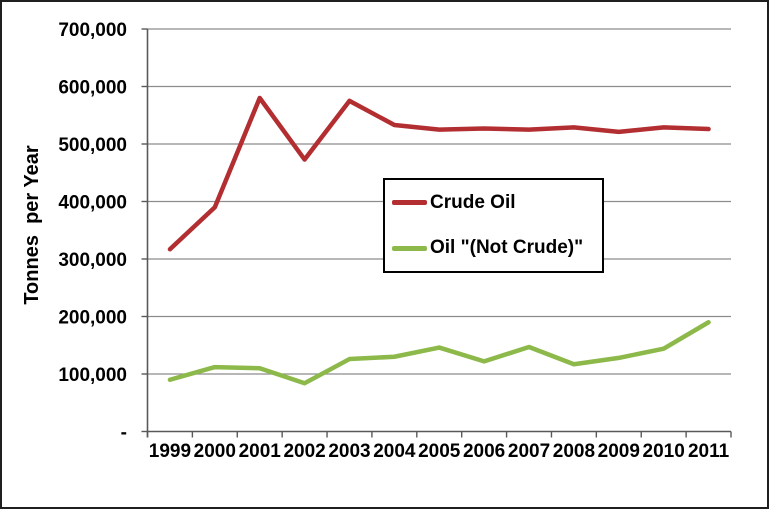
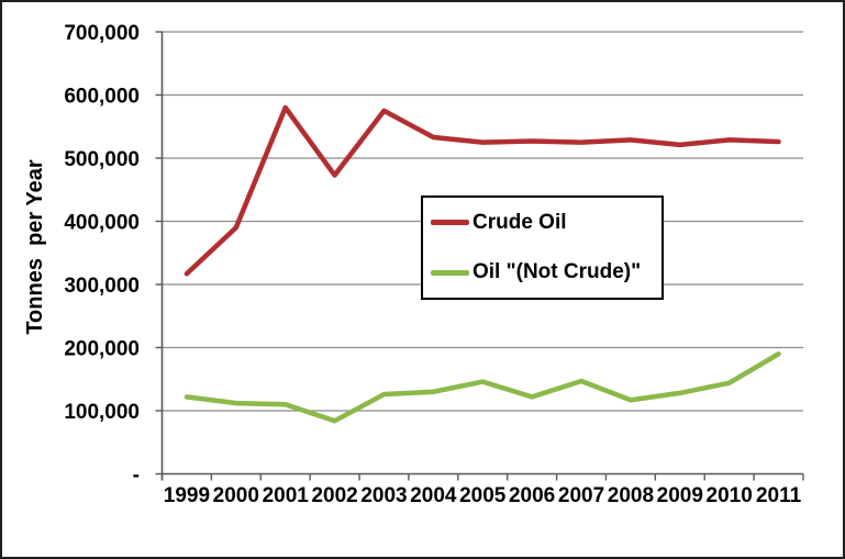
Oil "(Not Crude)"/1999: 90000 -> 120000
